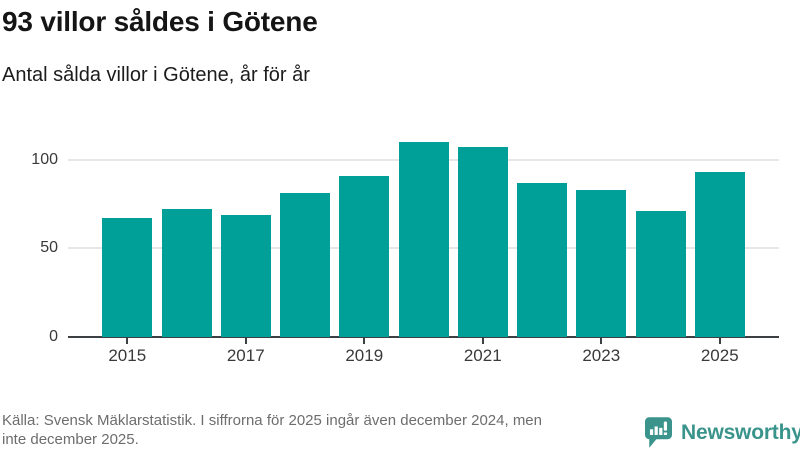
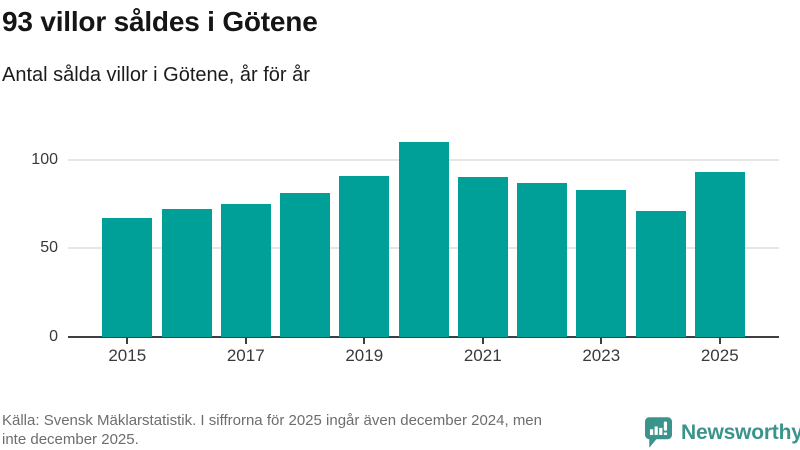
2017: 69 -> 75
2021: 107 -> 90
